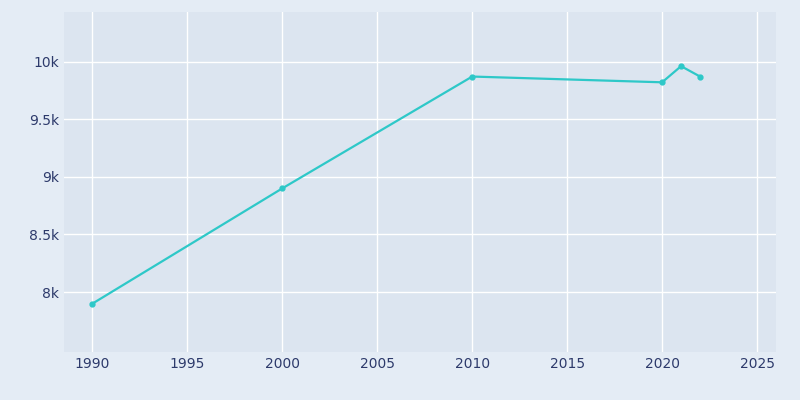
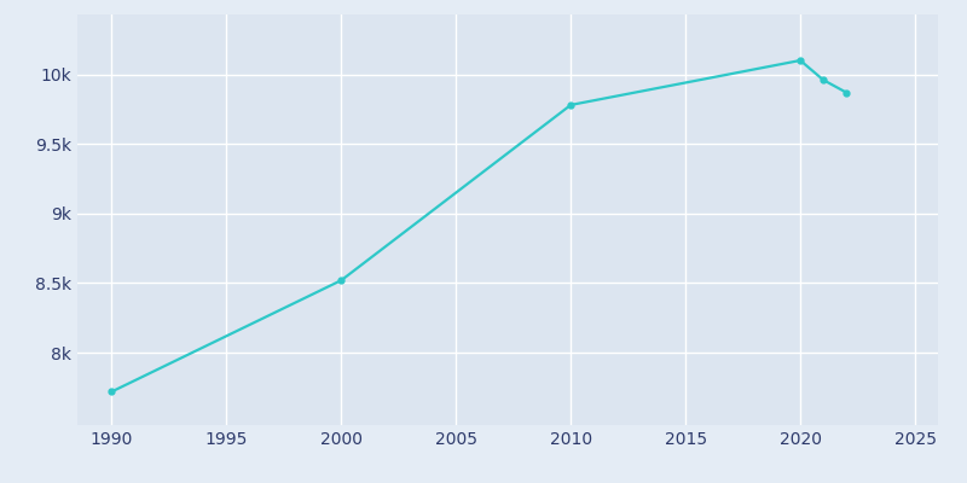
1990: 7.90k -> 7.72k
2000: 8.90k -> 8.52k
2010: 9.87k -> 9.78k
2020: 9.82k -> 10.10k
